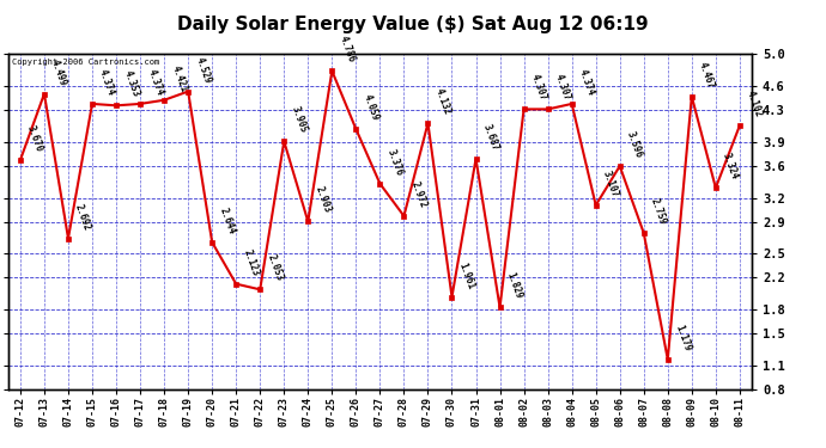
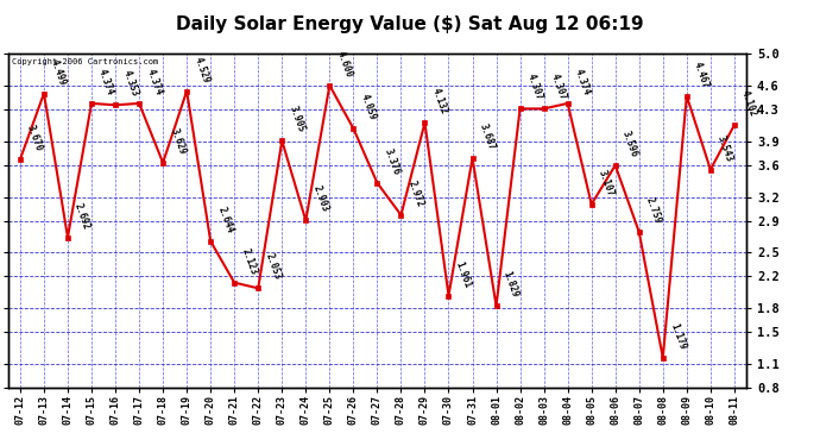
07-18: 4.421 -> 3.629
07-25: 4.786 -> 4.600
08-10: 3.324 -> 3.543
